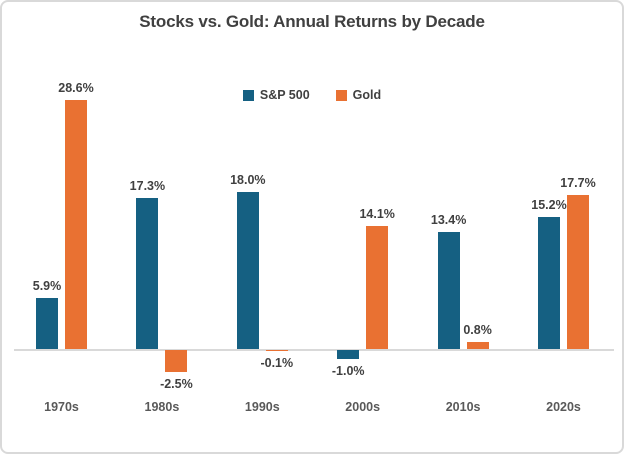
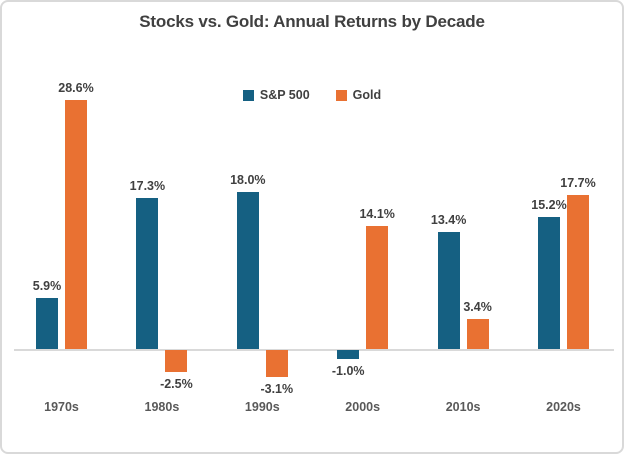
Gold/1990s: -0.1% -> -3.1%
Gold/2010s: 0.8% -> 3.4%
